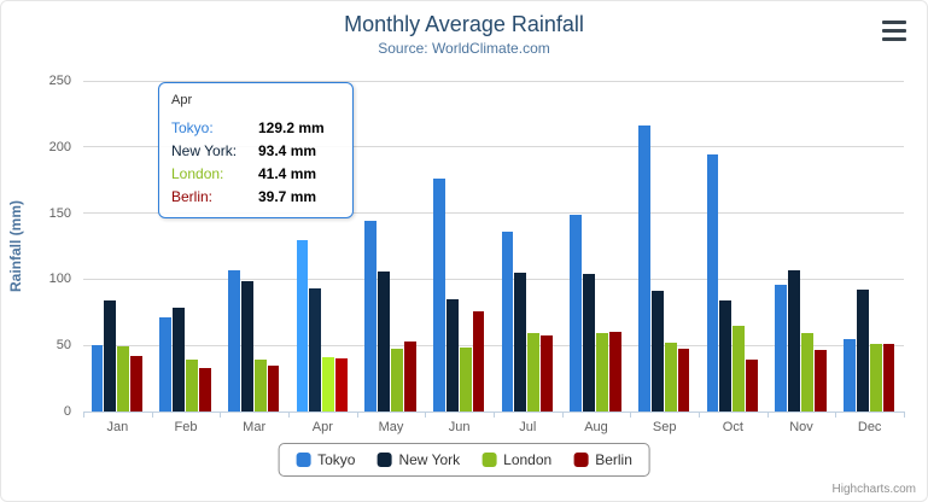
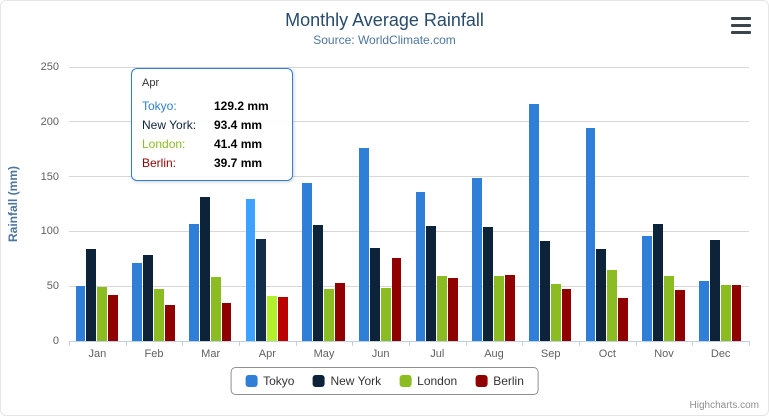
London/Feb: 39 -> 47
New York/Mar: 98 -> 131
London/Mar: 39 -> 58
